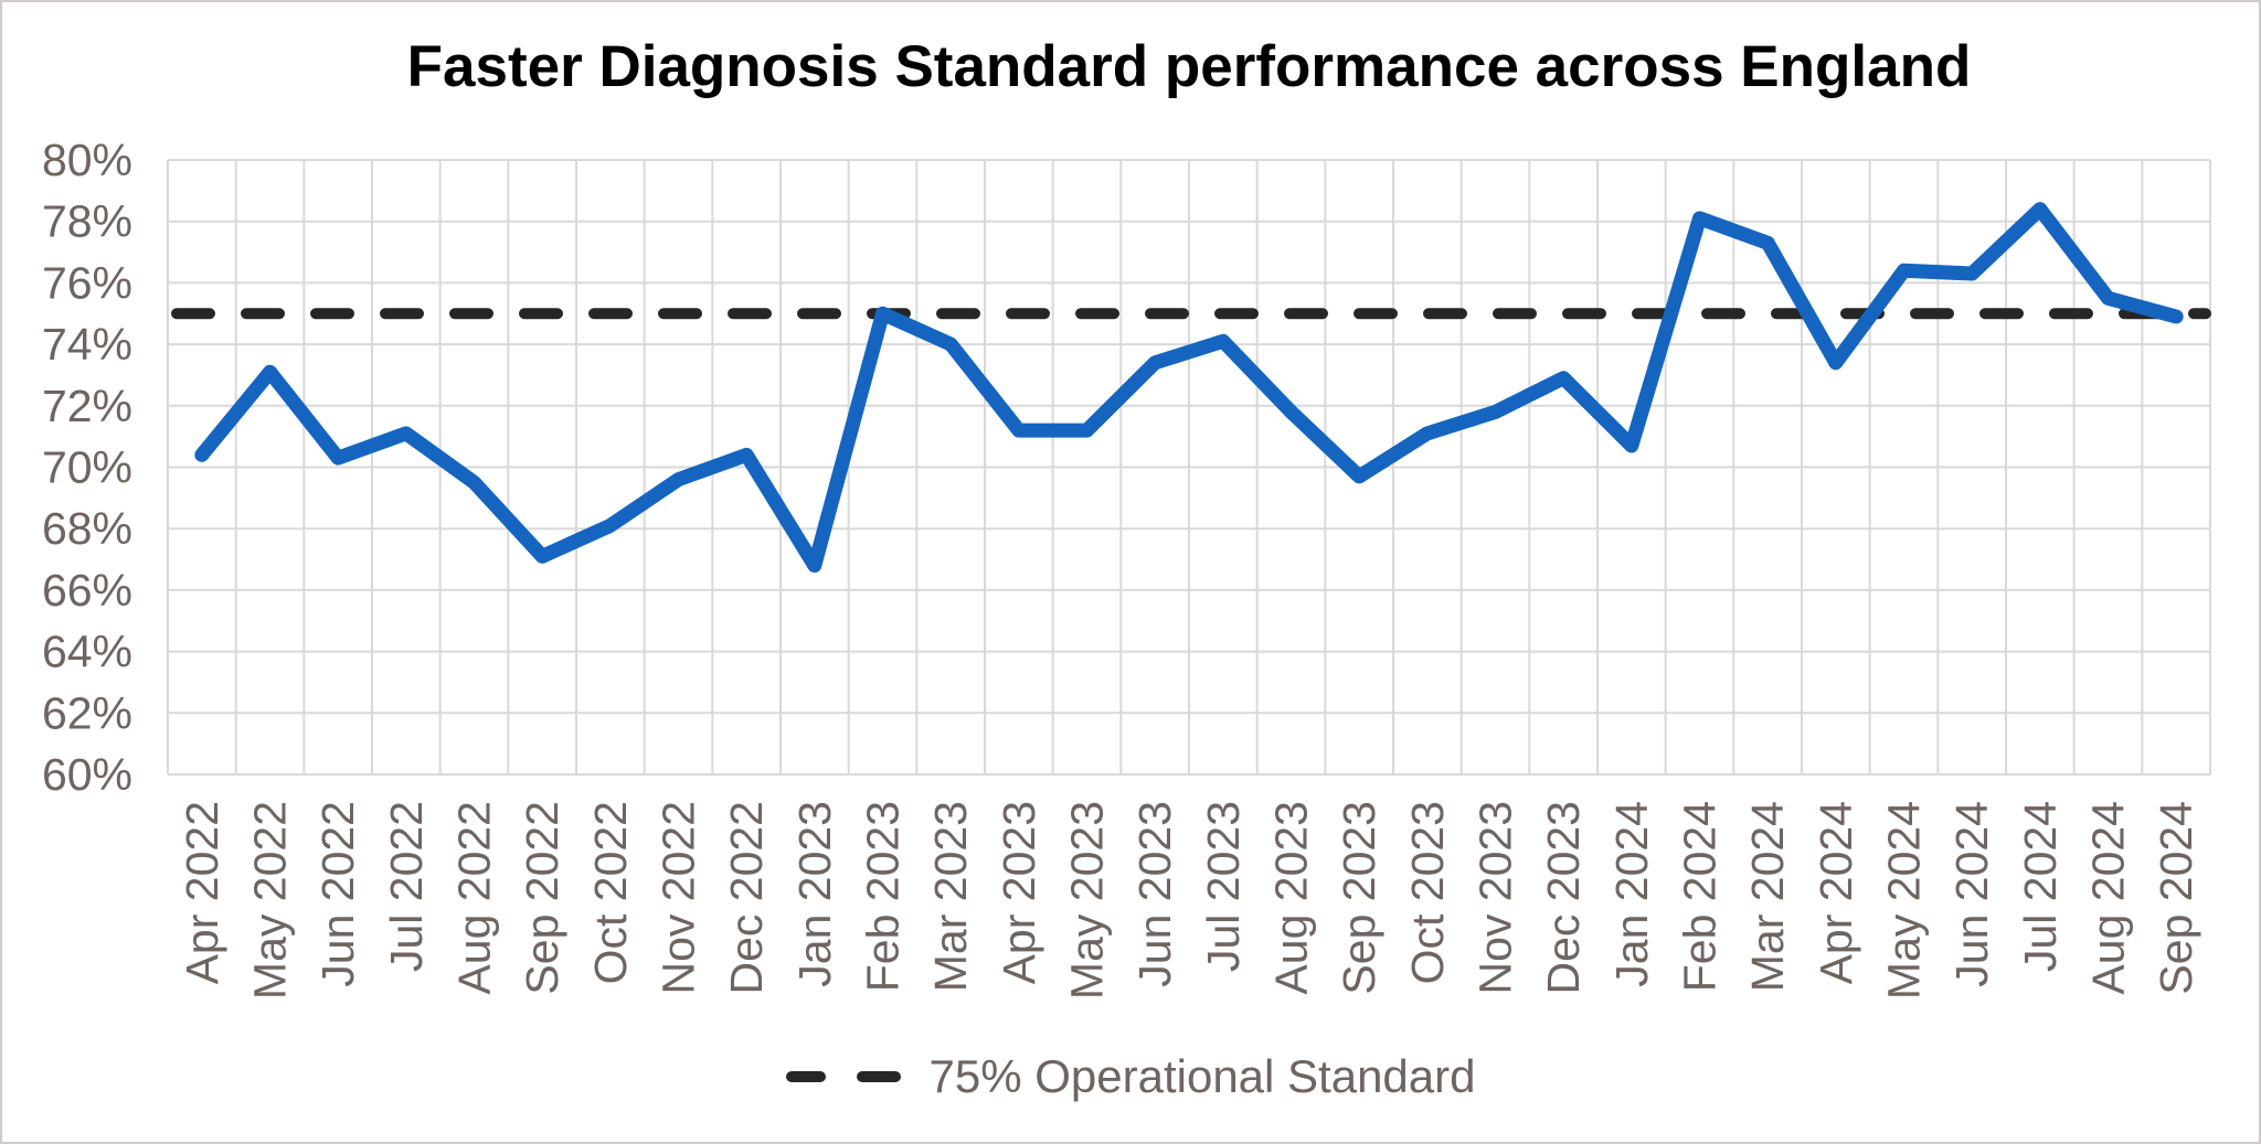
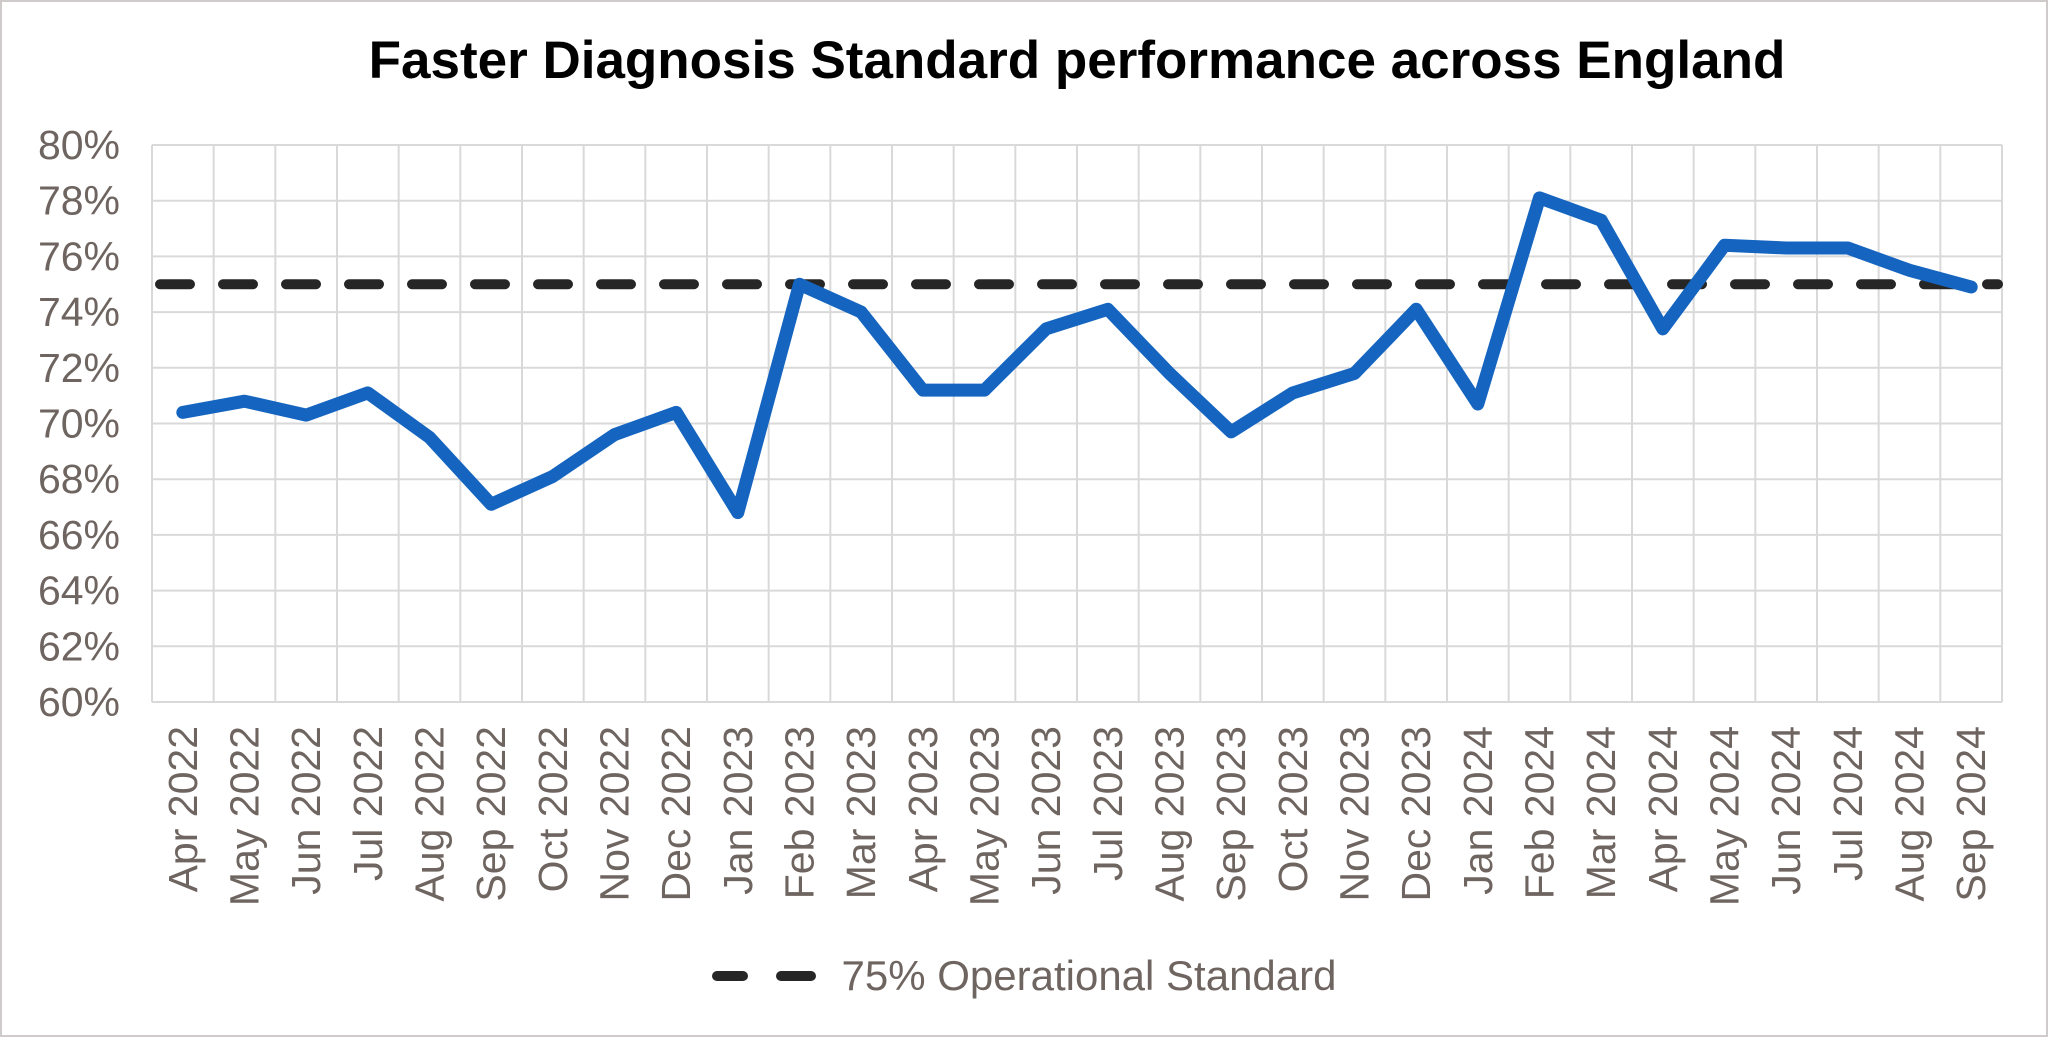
May 2022: 73.1% -> 70.8%
Dec 2023: 72.9% -> 74.1%
Jul 2024: 78.4% -> 76.3%
